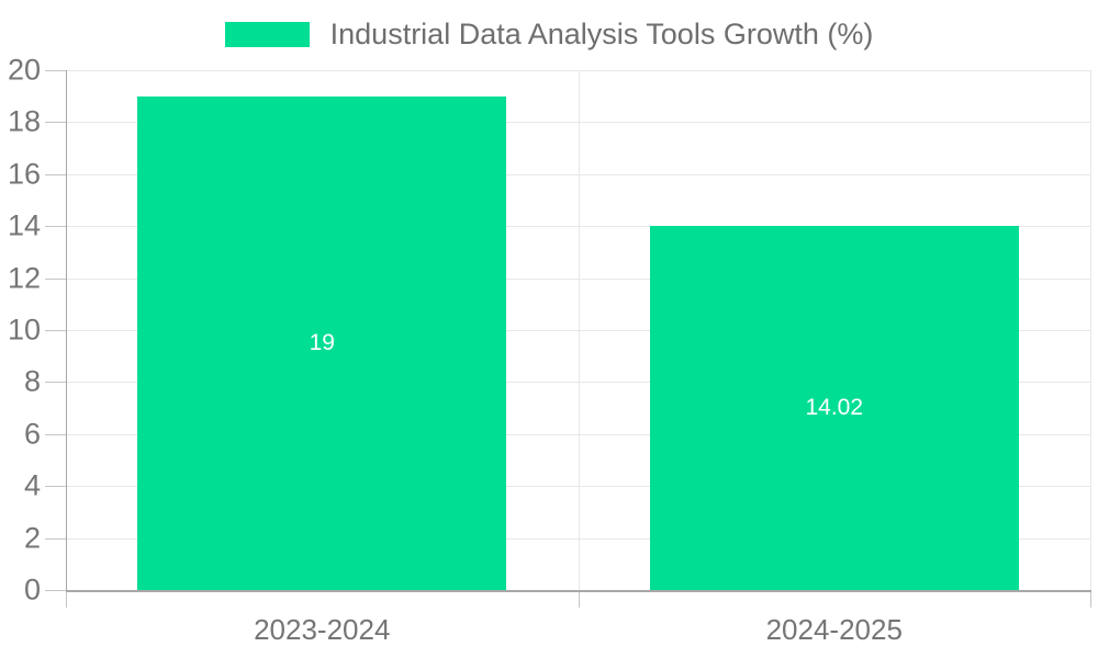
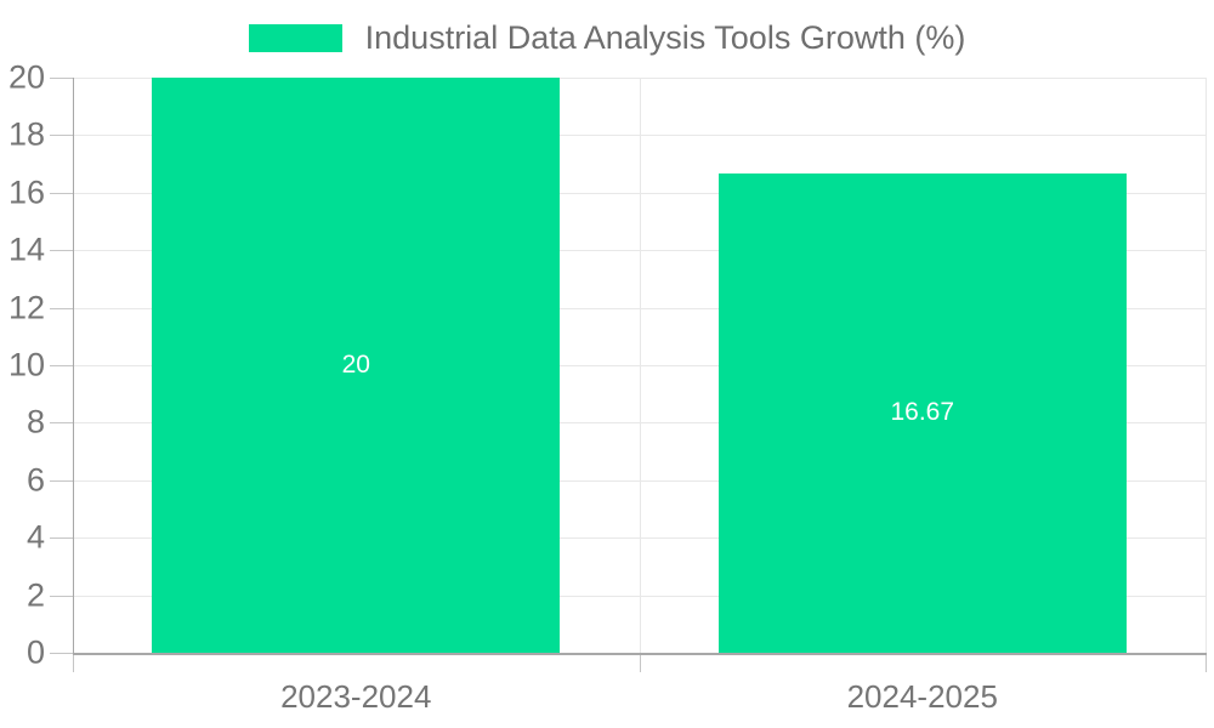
2023-2024: 19 -> 20
2024-2025: 14.02 -> 16.67
